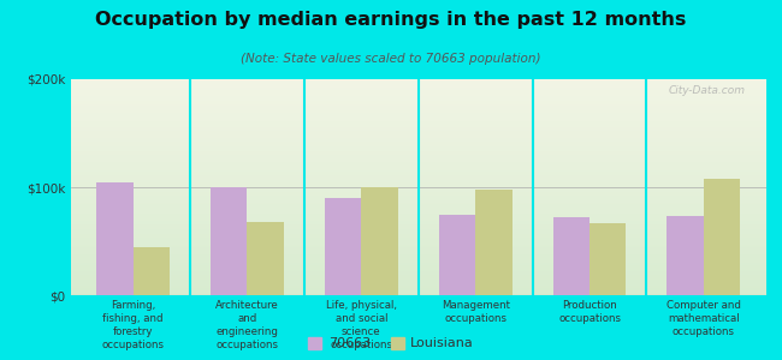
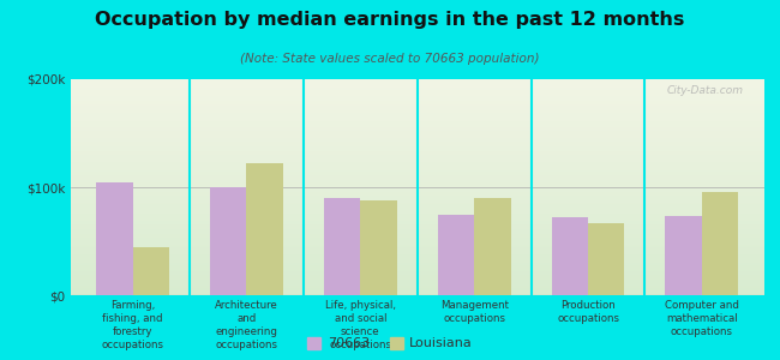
Louisiana/Architecture and engineering occupations: $68k -> $122k
Louisiana/Life, physical, and social science occupations: $100k -> $88k
Louisiana/Management occupations: $98k -> $90k
Louisiana/Computer and mathematical occupations: $108k -> $96k
